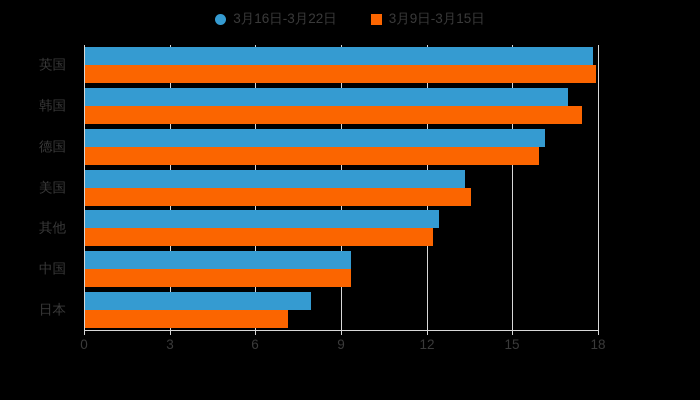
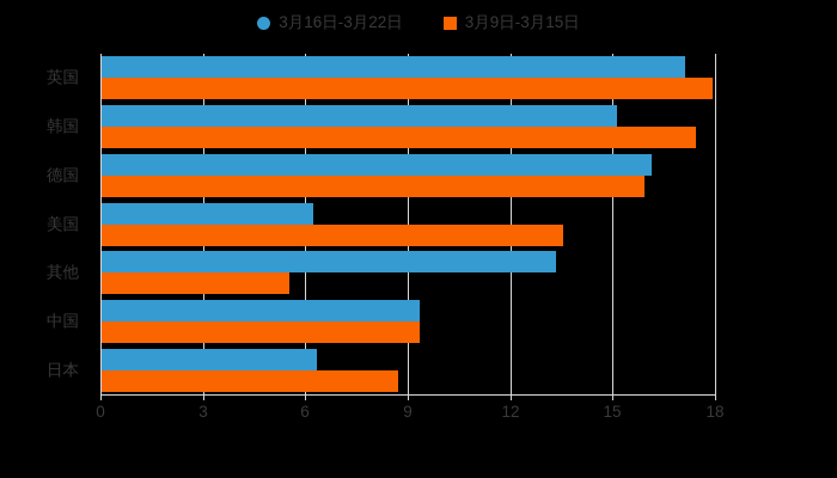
3月16日-3月22日/英国: 17.8 -> 17.1
3月16日-3月22日/韩国: 16.9 -> 15.1
3月16日-3月22日/美国: 13.3 -> 6.2
3月16日-3月22日/其他: 12.4 -> 13.3
3月9日-3月15日/其他: 12.2 -> 5.5
3月16日-3月22日/日本: 7.9 -> 6.3
3月9日-3月15日/日本: 7.1 -> 8.7
